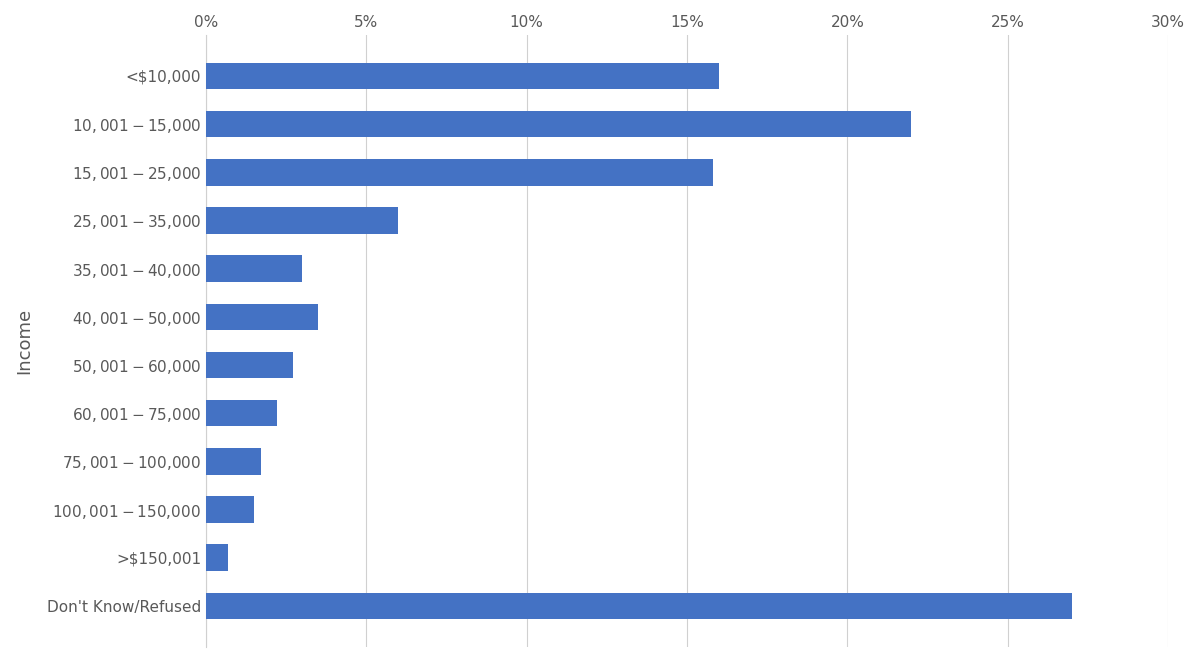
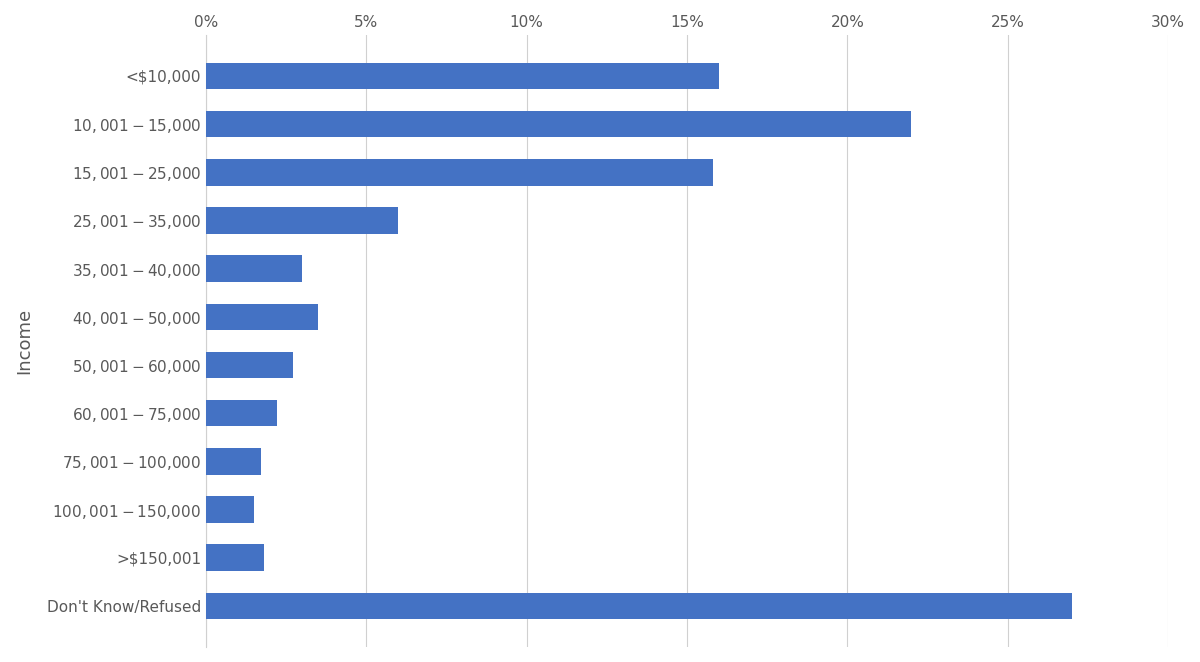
>$150,001: 0.7% -> 1.8%
